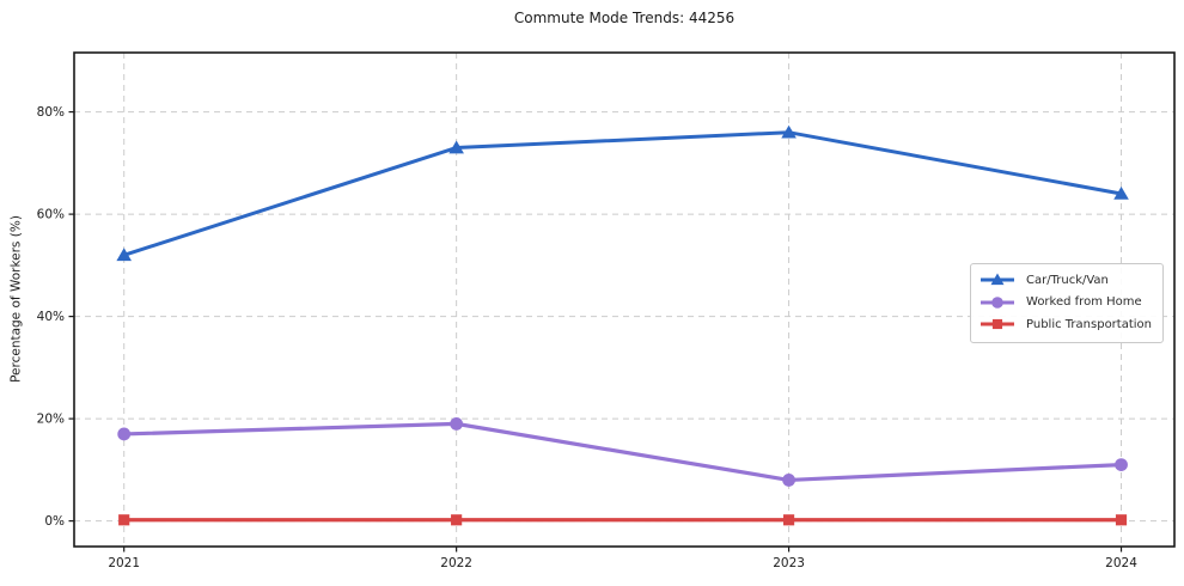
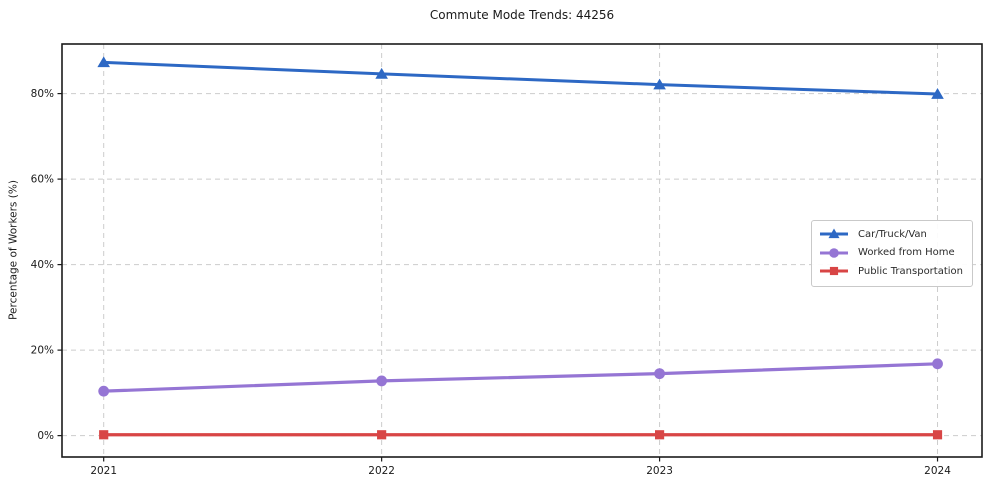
Car/Truck/Van/2021: 52% -> 87%
Worked from Home/2021: 17% -> 10%
Car/Truck/Van/2022: 73% -> 85%
Worked from Home/2022: 19% -> 13%
Car/Truck/Van/2023: 76% -> 82%
Worked from Home/2023: 8% -> 14%
Car/Truck/Van/2024: 64% -> 80%
Worked from Home/2024: 11% -> 17%
